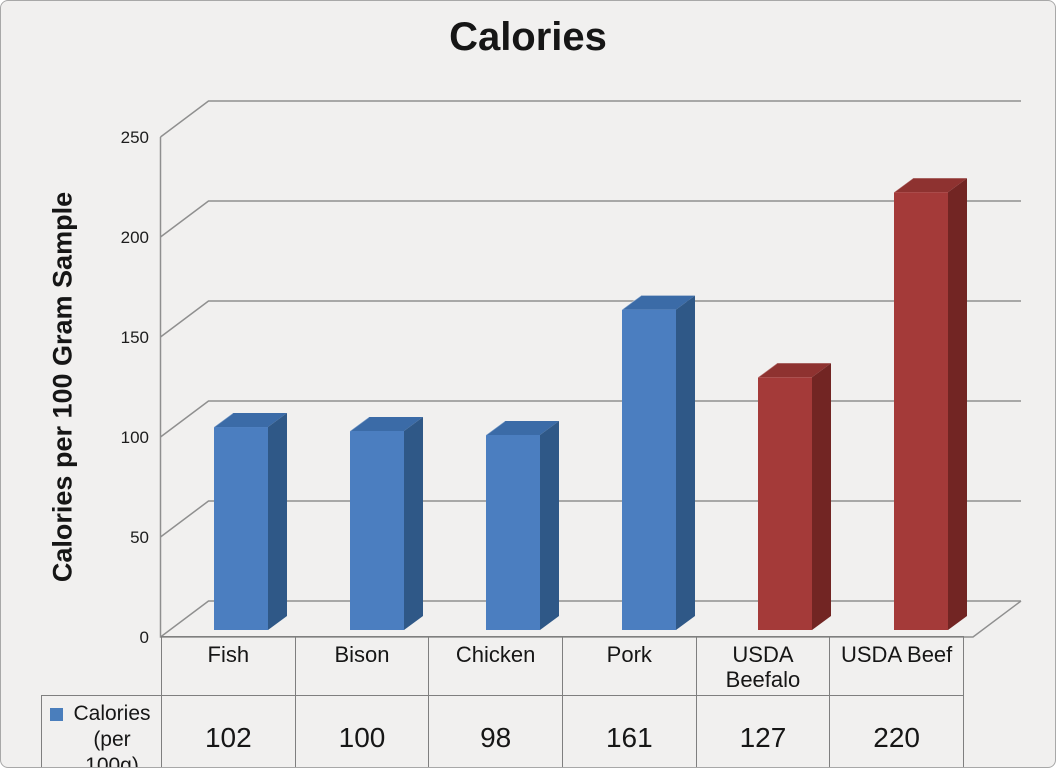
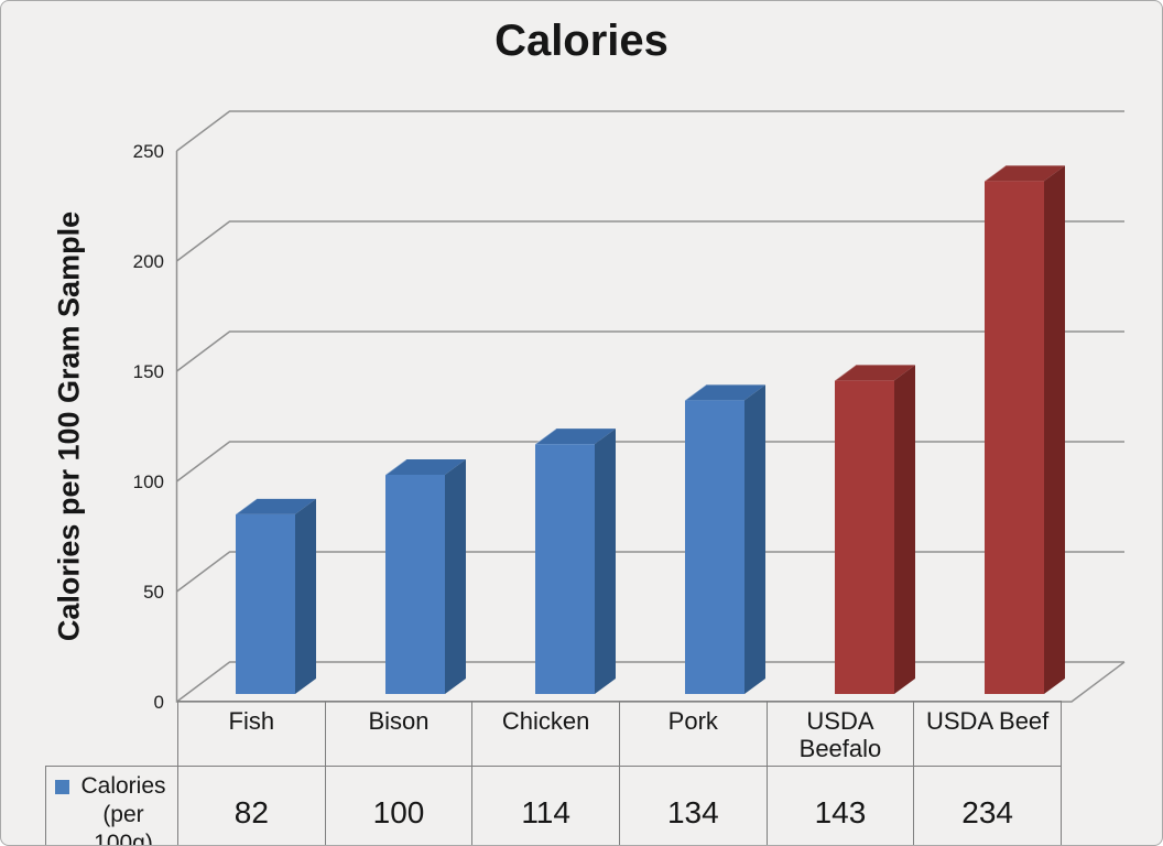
Fish: 102 -> 82
Chicken: 98 -> 114
Pork: 161 -> 134
USDA Beefalo: 127 -> 143
USDA Beef: 220 -> 234
